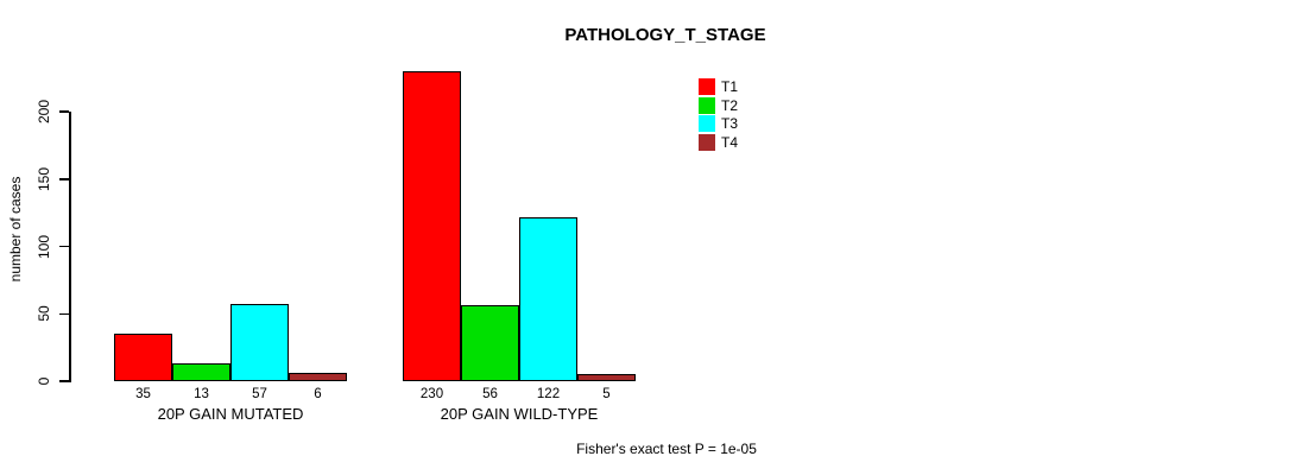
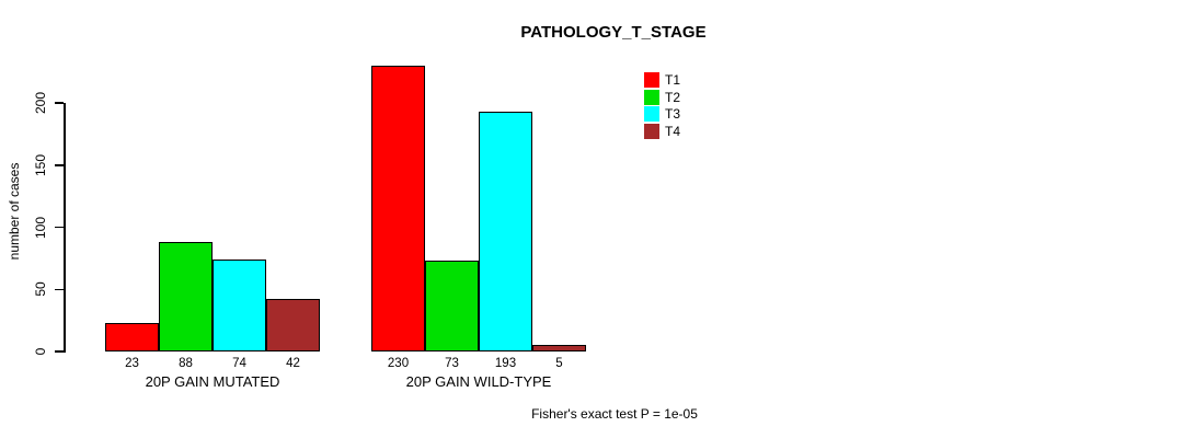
T1/20P GAIN MUTATED: 35 -> 23
T2/20P GAIN MUTATED: 13 -> 88
T3/20P GAIN MUTATED: 57 -> 74
T4/20P GAIN MUTATED: 6 -> 42
T2/20P GAIN WILD-TYPE: 56 -> 73
T3/20P GAIN WILD-TYPE: 122 -> 193
